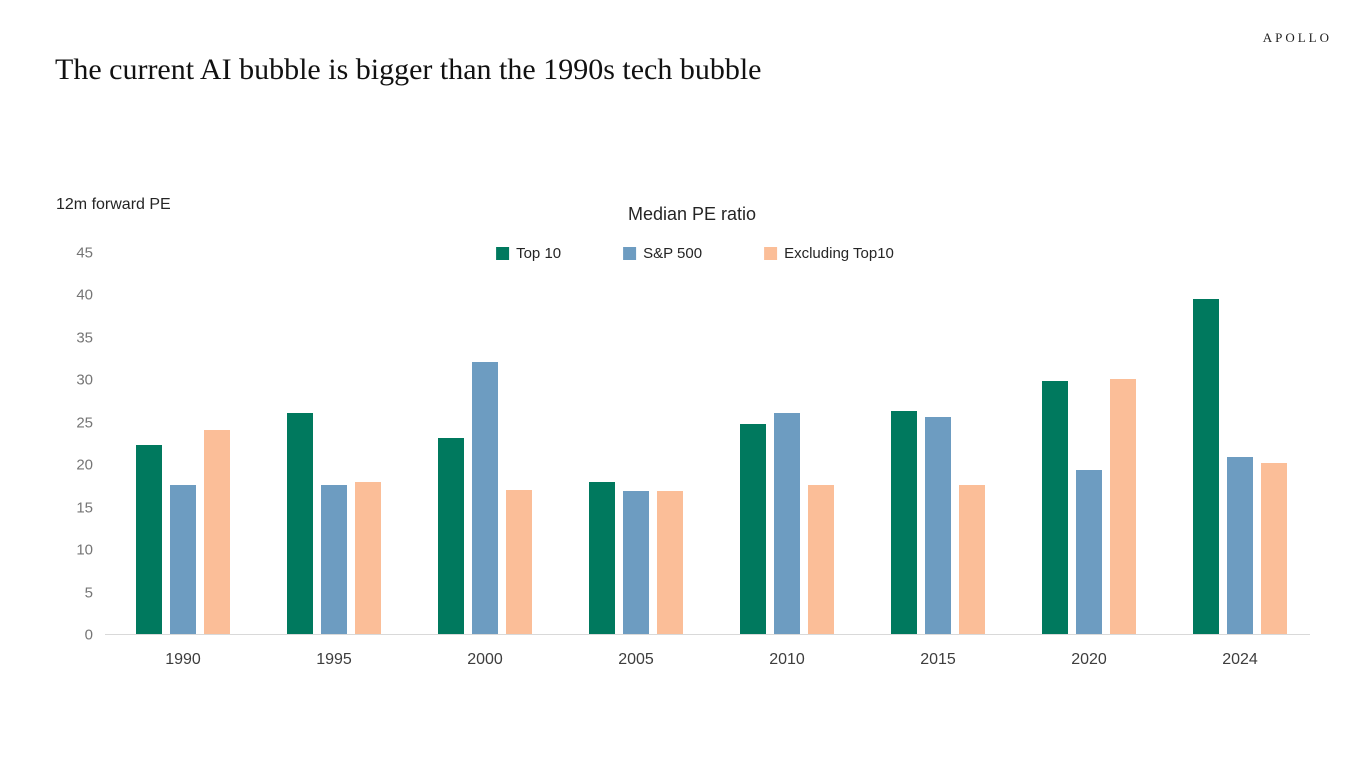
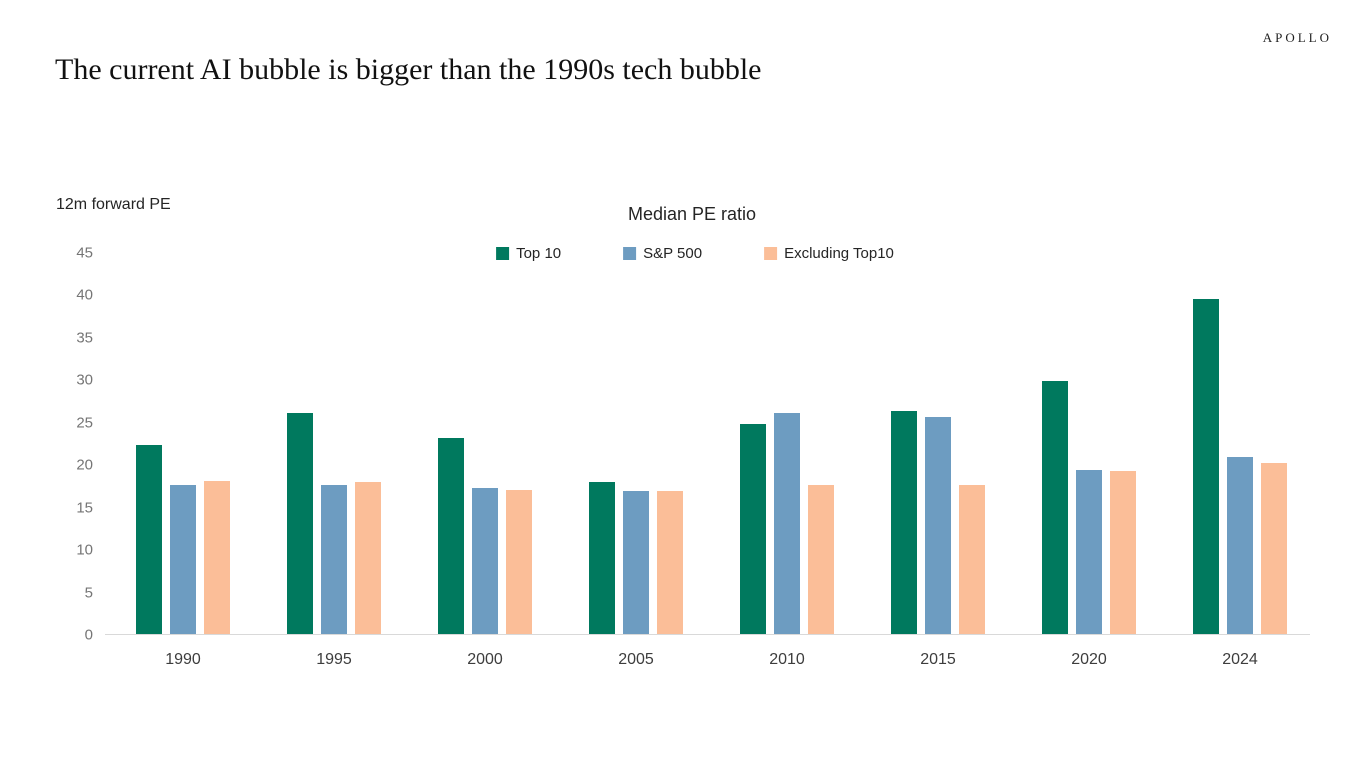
Excluding Top10/1990: 24 -> 18
S&P 500/2000: 32 -> 17
Excluding Top10/2020: 30 -> 19
